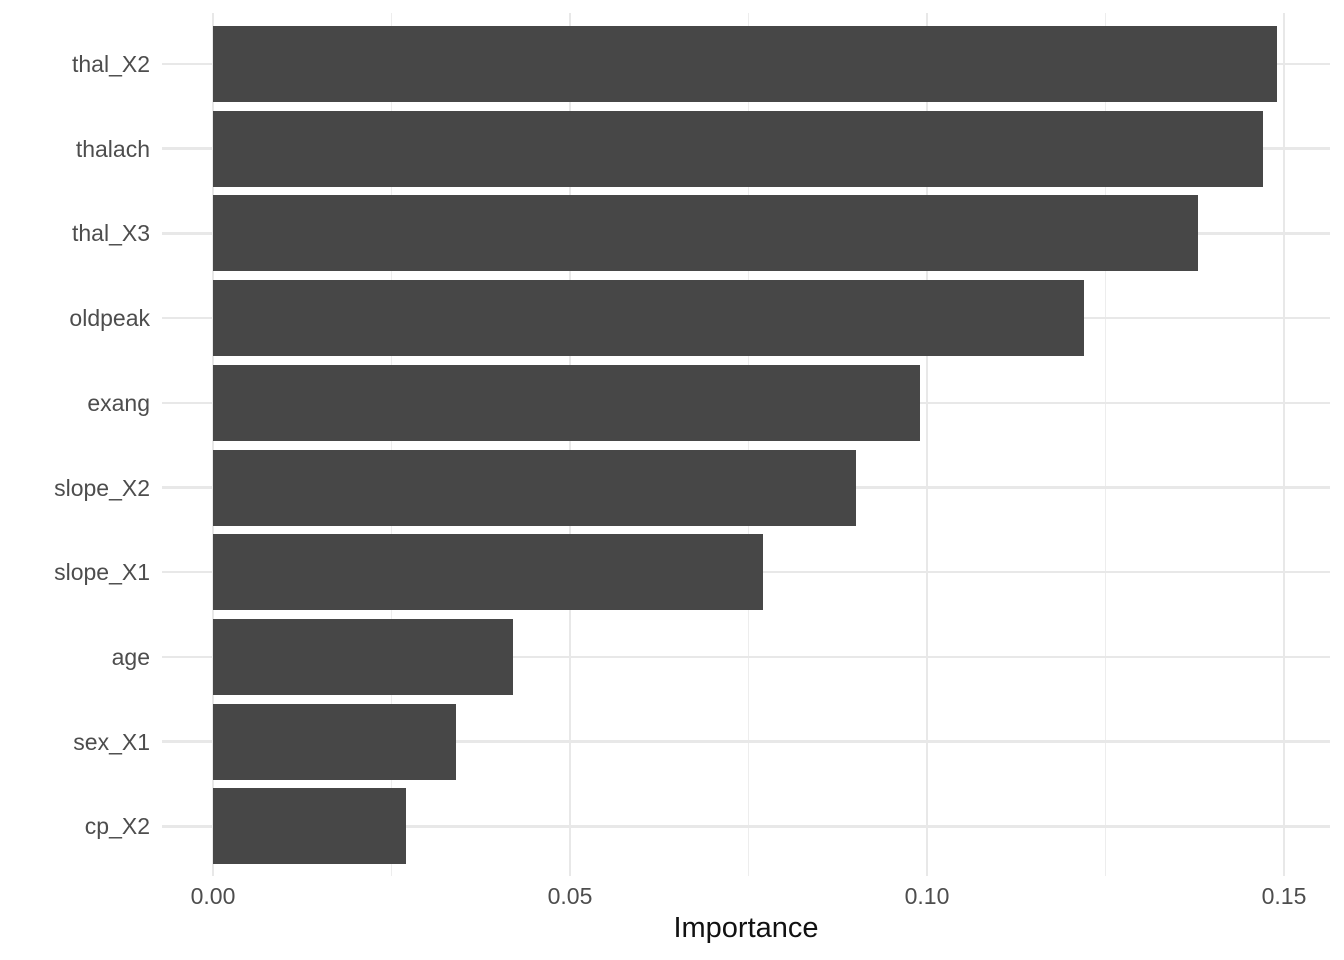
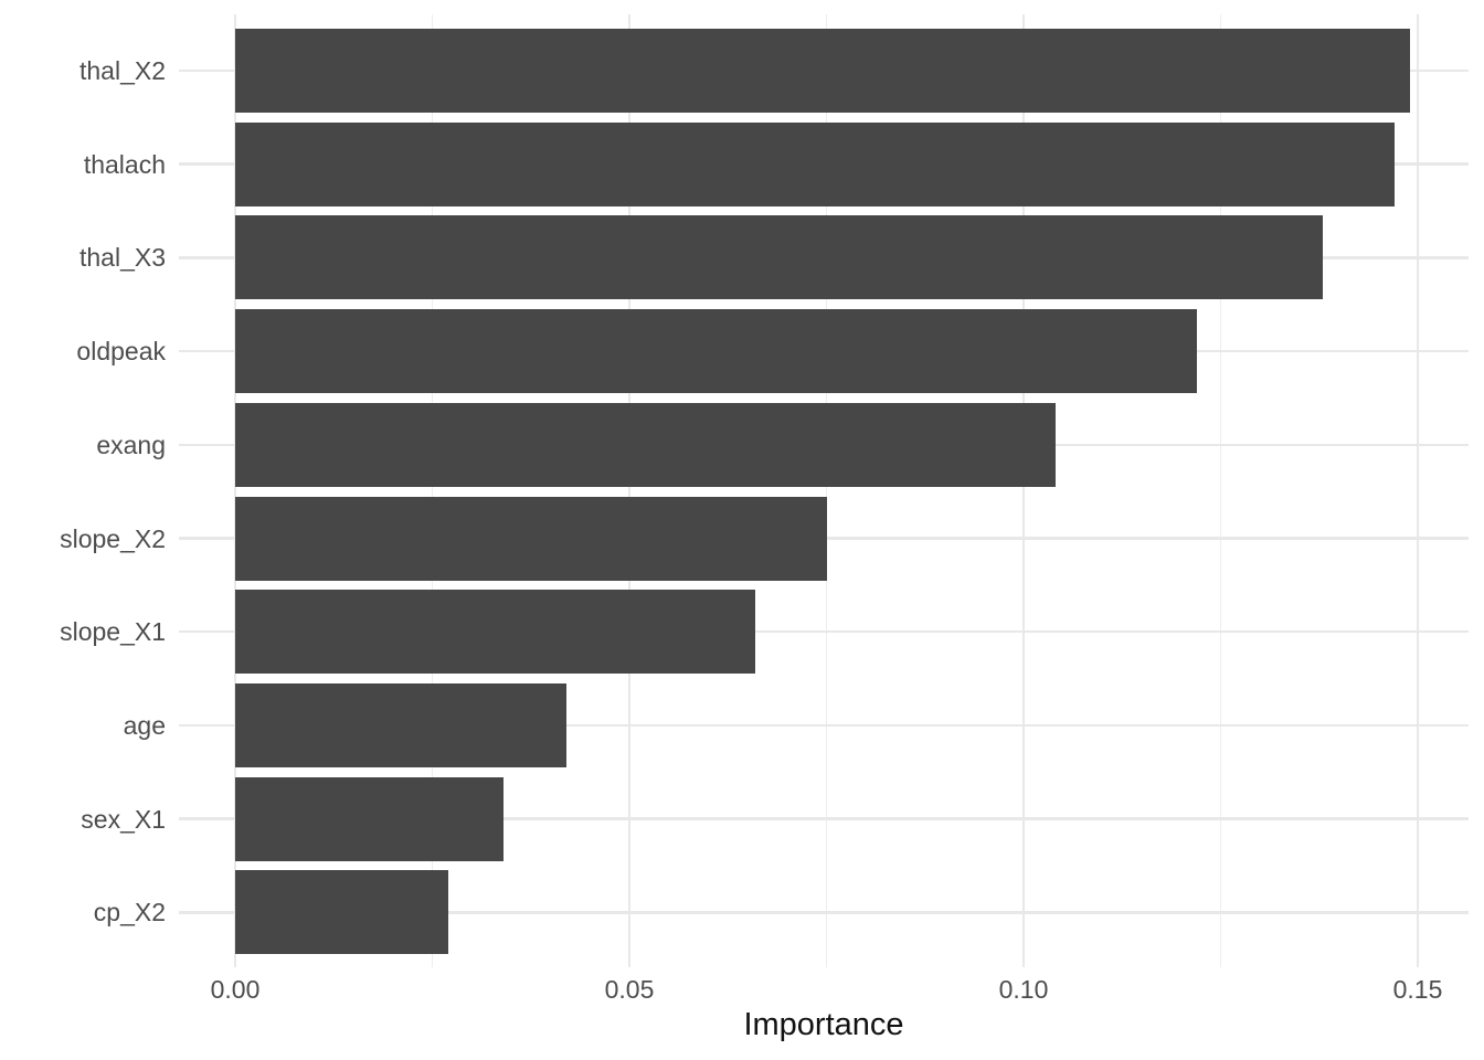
exang: 0.099 -> 0.104
slope_X2: 0.090 -> 0.075
slope_X1: 0.077 -> 0.066
